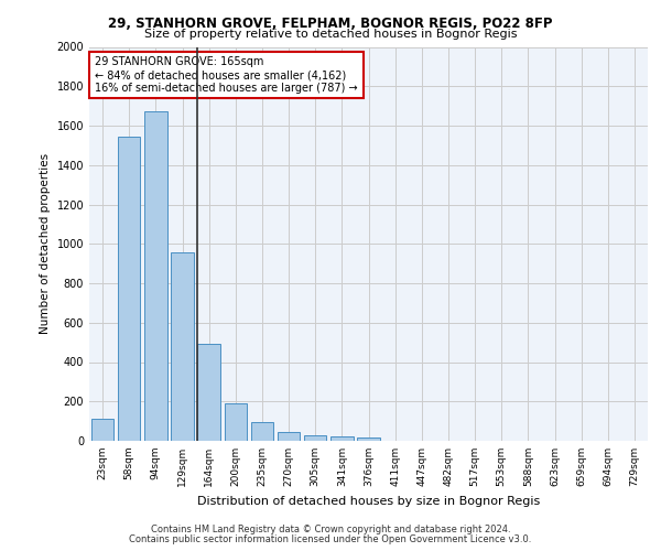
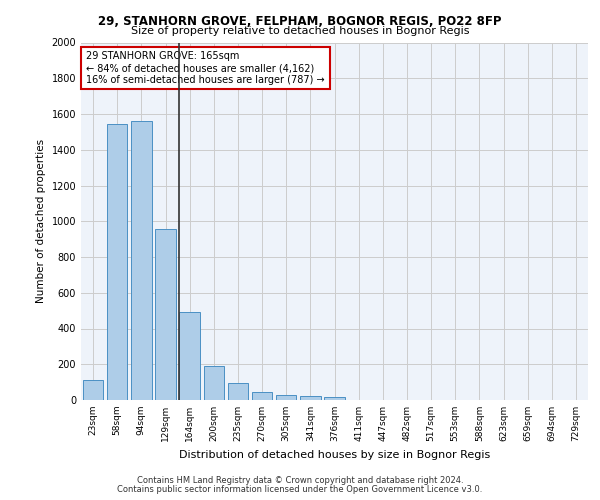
94sqm: 1670 -> 1560
